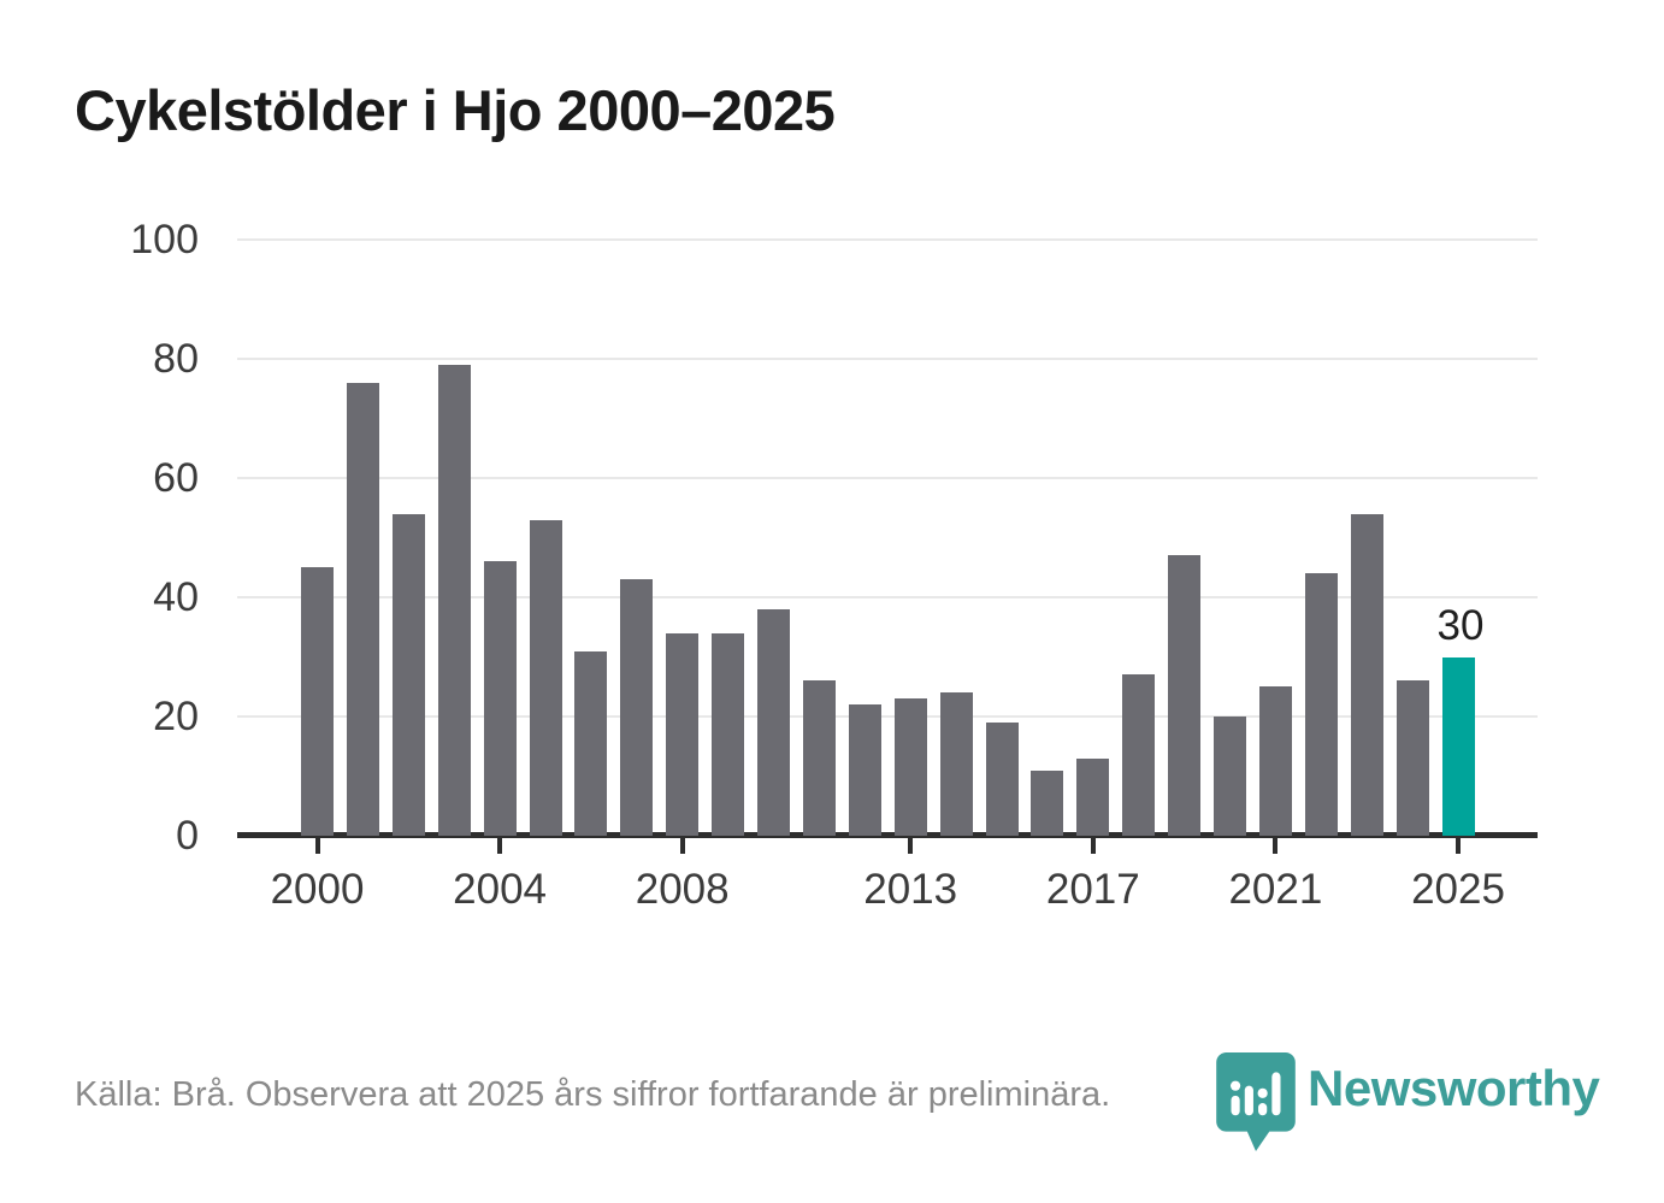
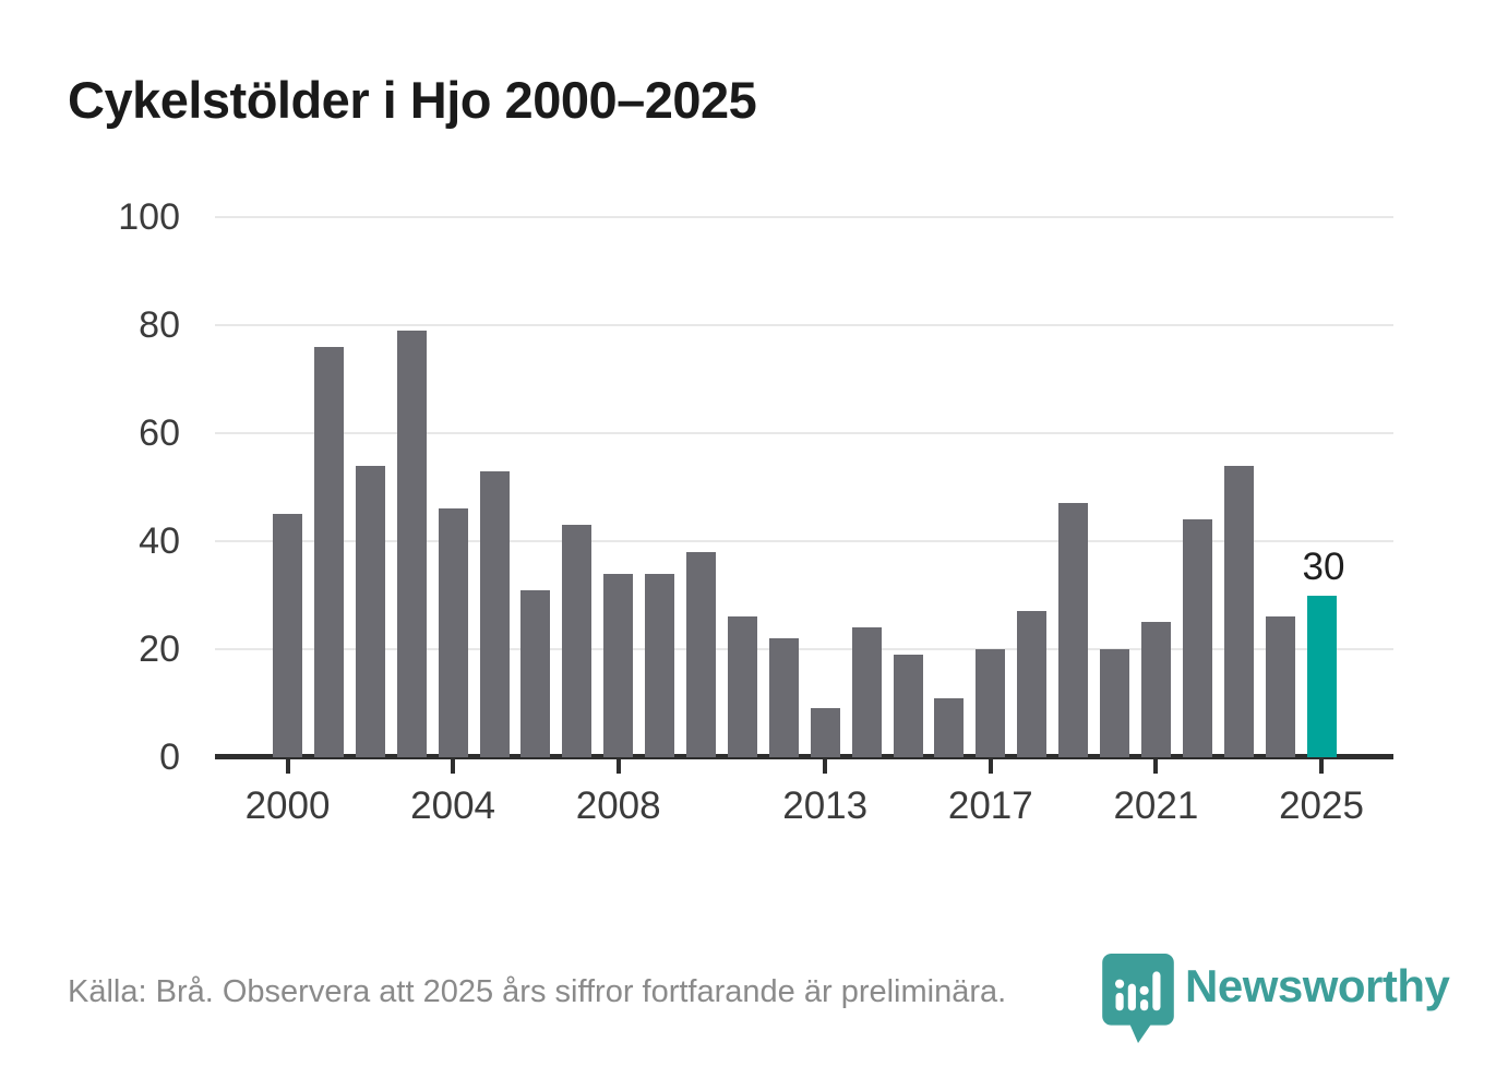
2013: 23 -> 9
2017: 13 -> 20
